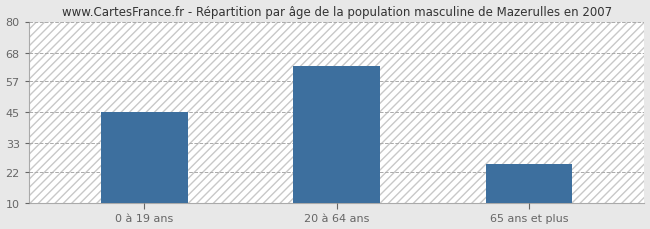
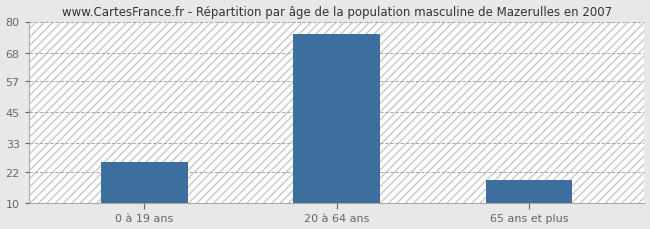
0 à 19 ans: 45 -> 26
20 à 64 ans: 63 -> 75
65 ans et plus: 25 -> 19
